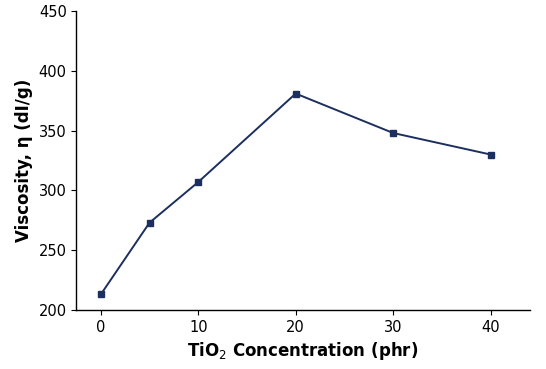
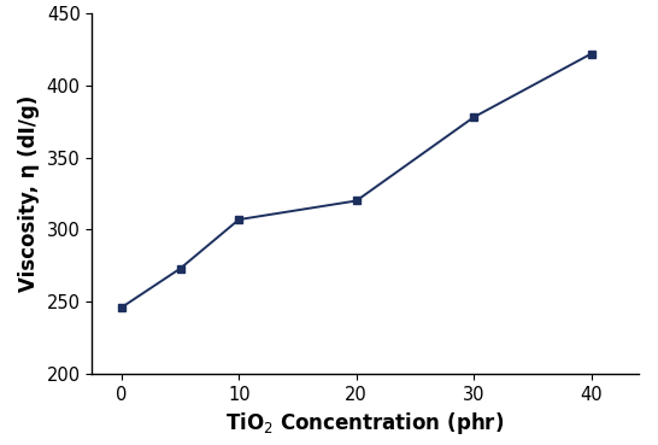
0: 213 -> 246
20: 381 -> 320
30: 348 -> 378
40: 330 -> 422
